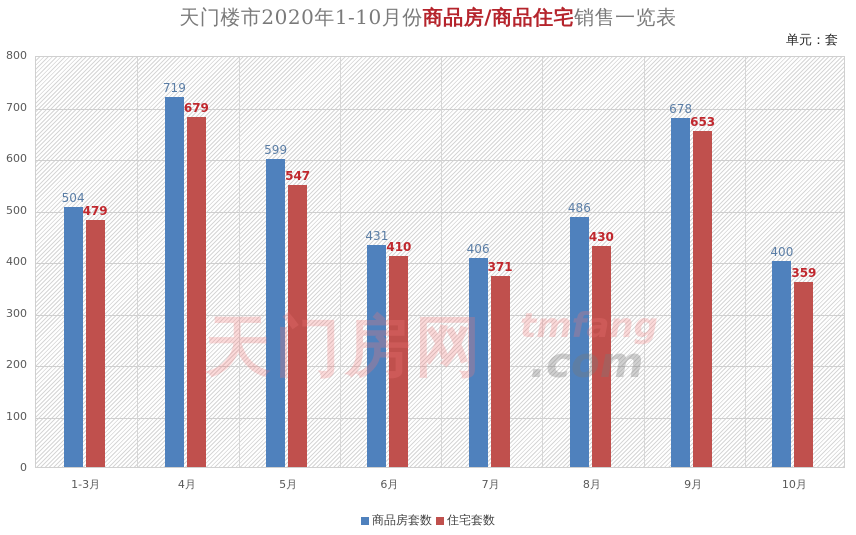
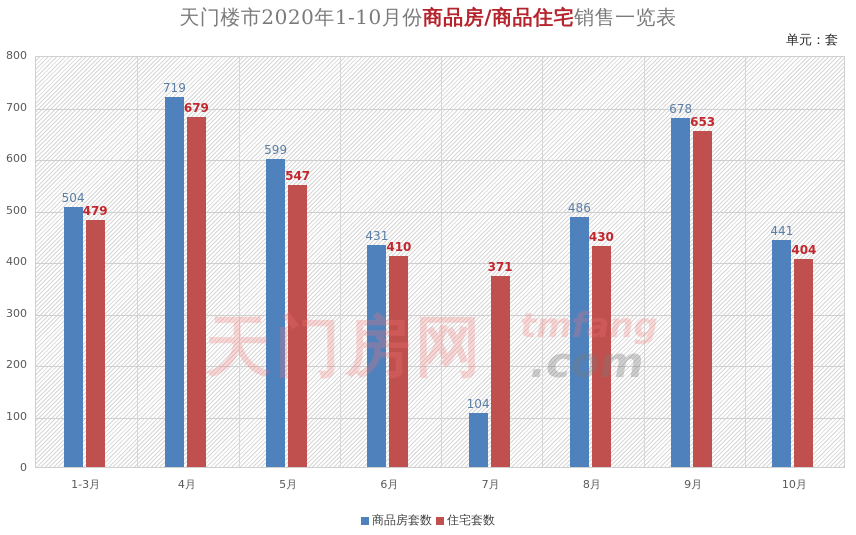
商品房套数/7月: 406 -> 104
商品房套数/10月: 400 -> 441
住宅套数/10月: 359 -> 404
